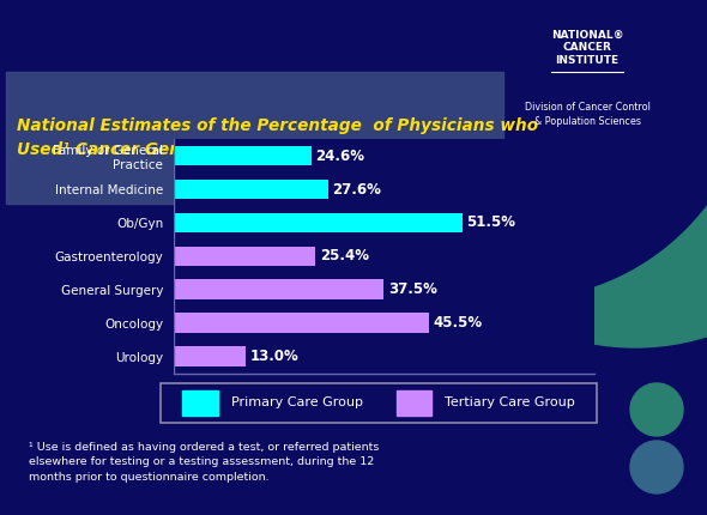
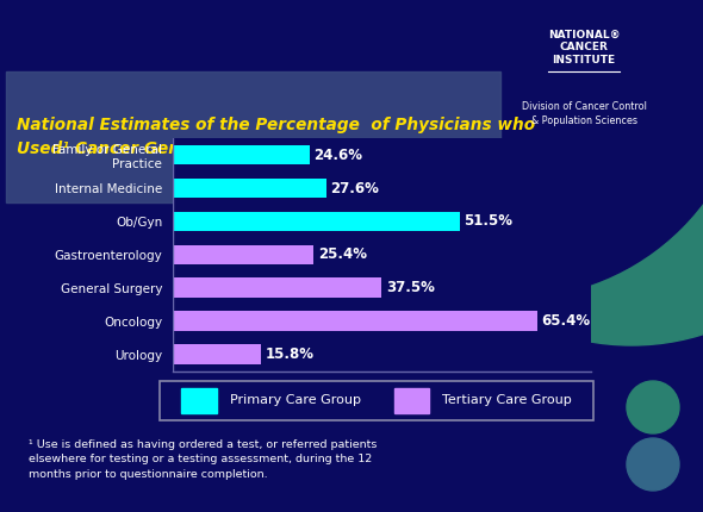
Oncology: 45.5% -> 65.4%
Urology: 13.0% -> 15.8%
